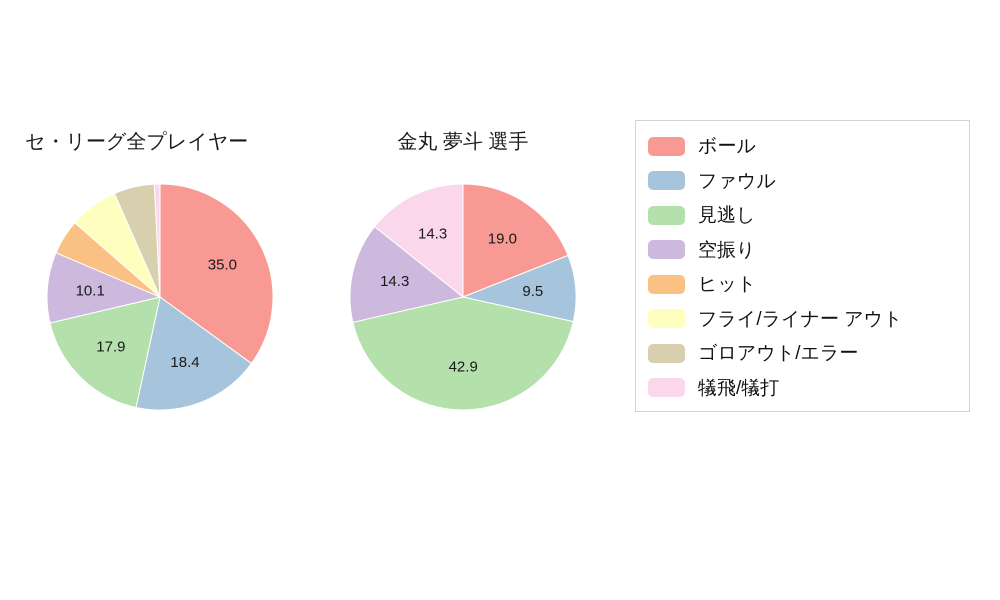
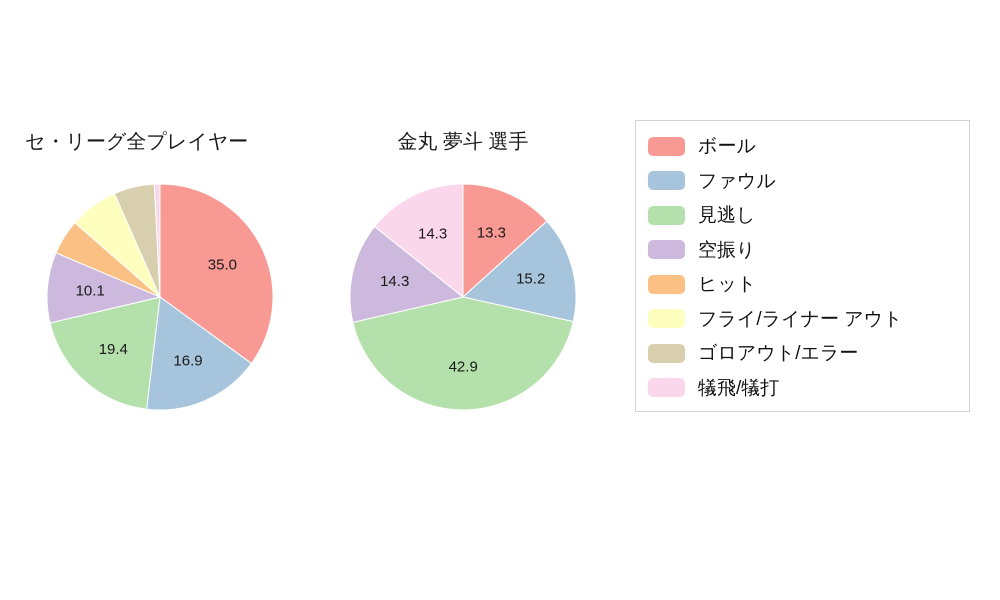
セ・リーグ全プレイヤー/ファウル: 18.4 -> 16.9
セ・リーグ全プレイヤー/見逃し: 17.9 -> 19.4
金丸 夢斗 選手/ボール: 19.0 -> 13.3
金丸 夢斗 選手/ファウル: 9.5 -> 15.2
